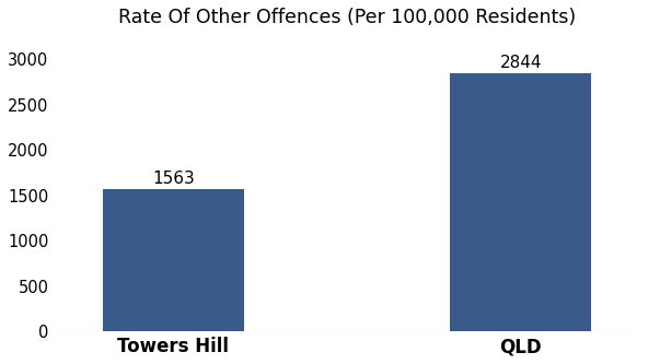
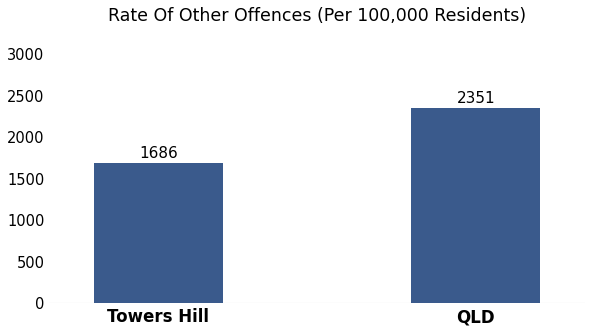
Towers Hill: 1563 -> 1686
QLD: 2844 -> 2351
